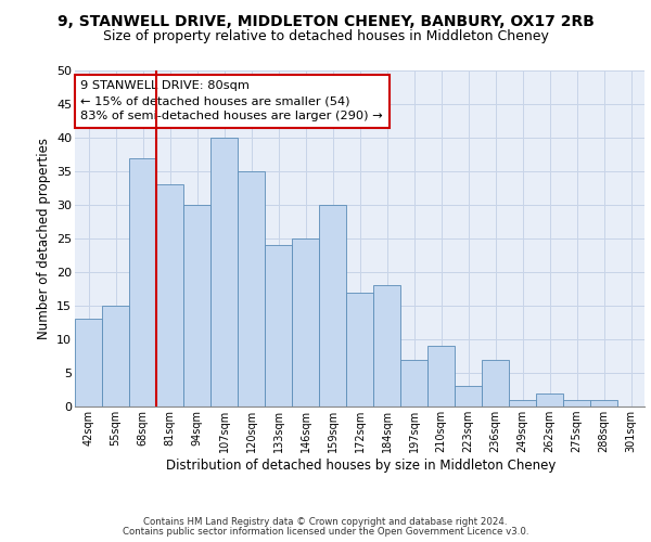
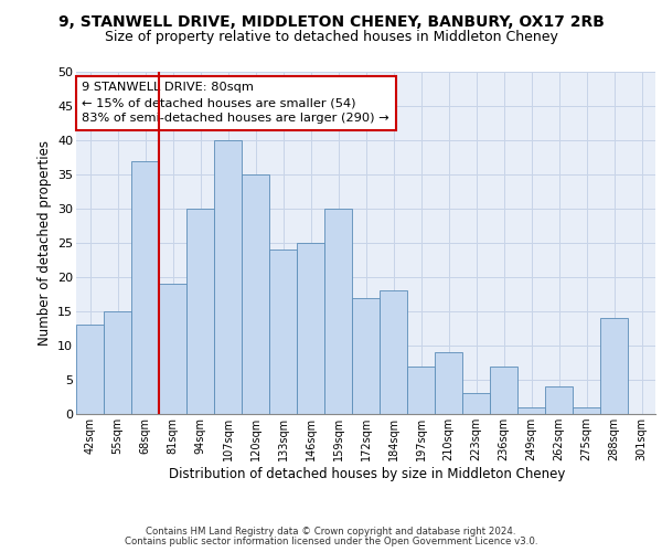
81sqm: 33 -> 19
262sqm: 2 -> 4
288sqm: 1 -> 14
